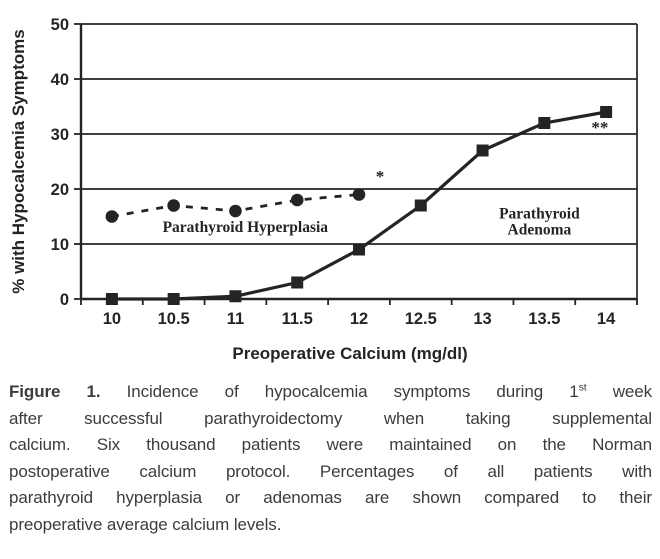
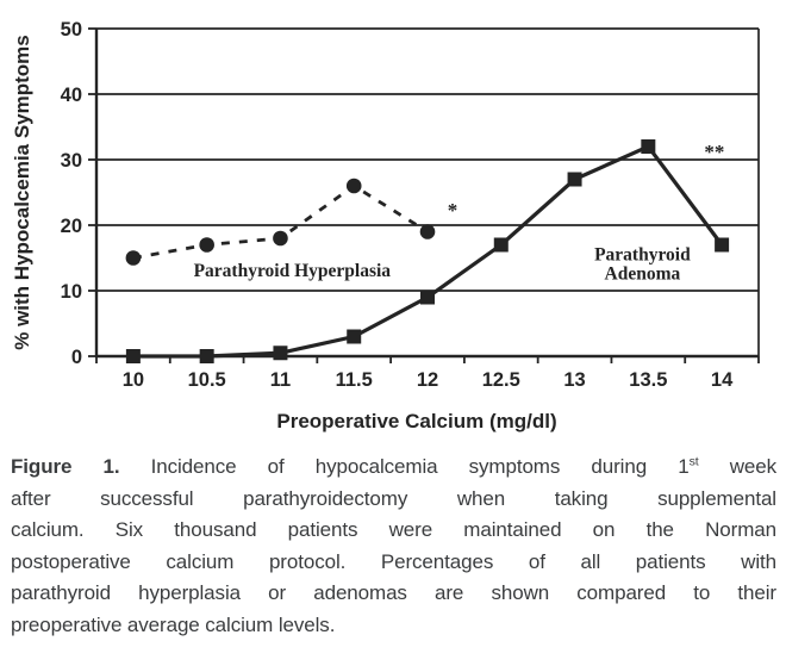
Parathyroid Hyperplasia/11: 16 -> 18
Parathyroid Hyperplasia/11.5: 18 -> 26
Parathyroid Adenoma/14: 34 -> 17
